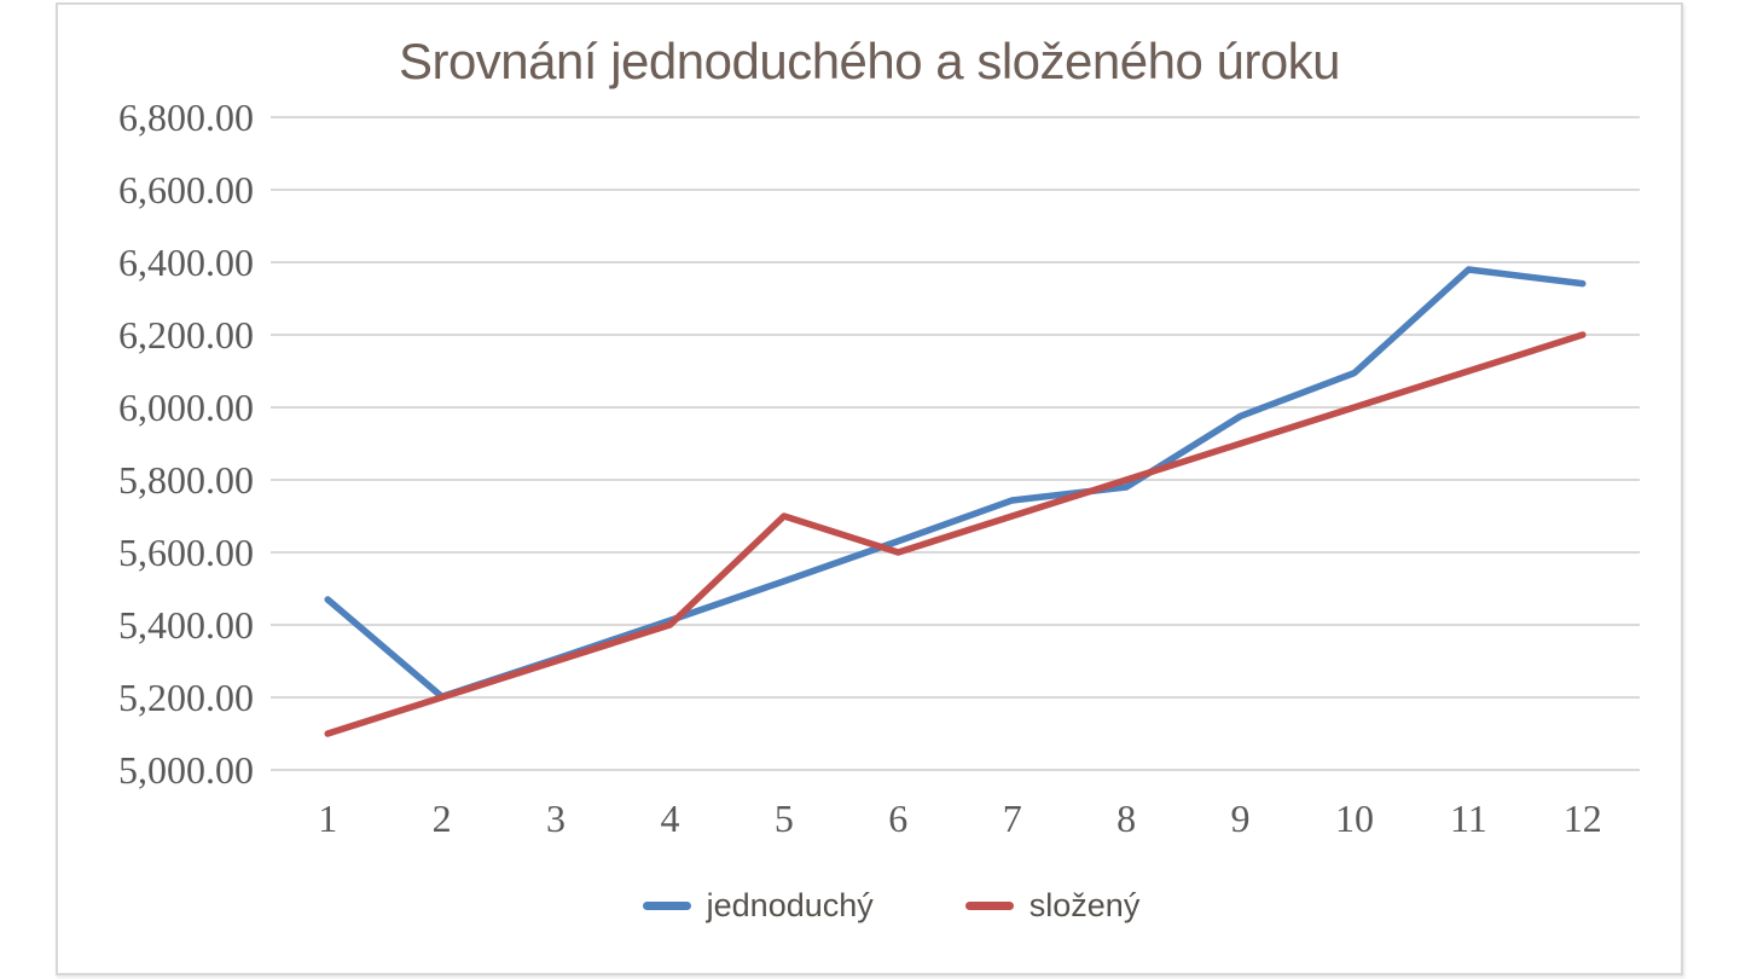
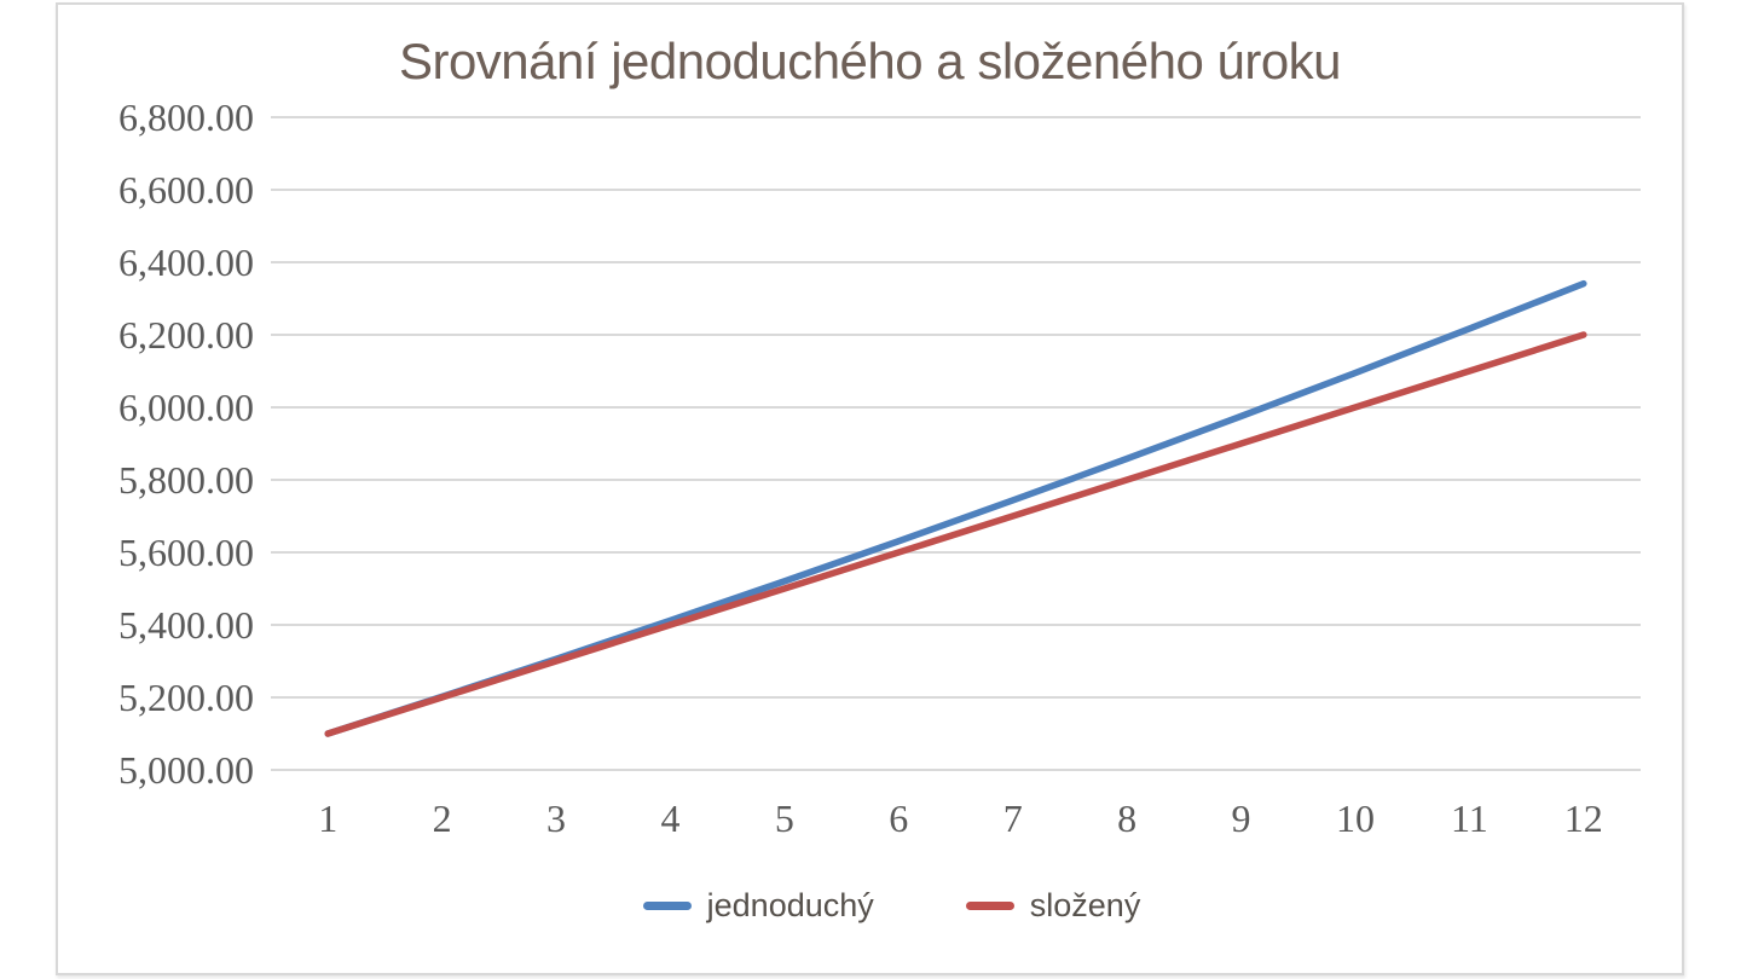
jednoduchý/1: 5470 -> 5100
složený/5: 5700 -> 5500
jednoduchý/8: 5780 -> 5860
jednoduchý/11: 6380 -> 6220
